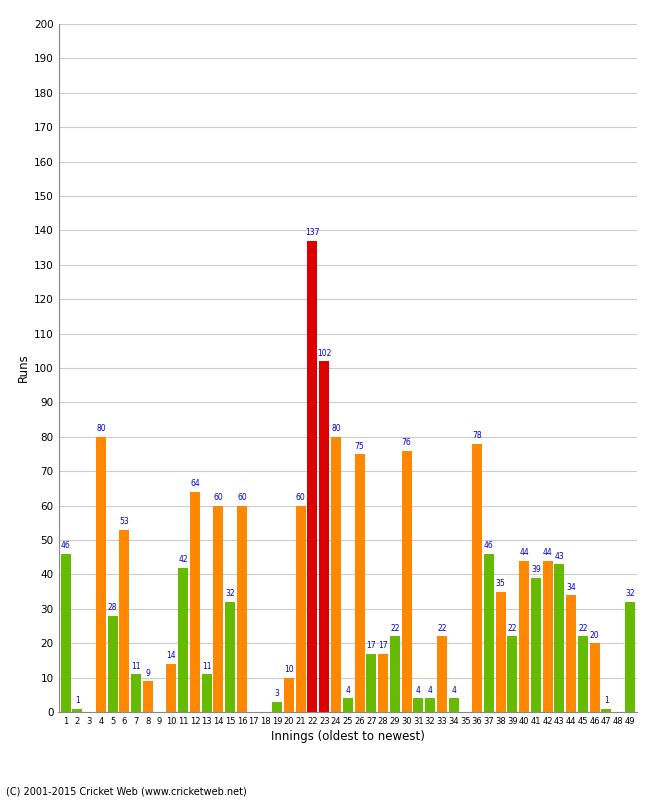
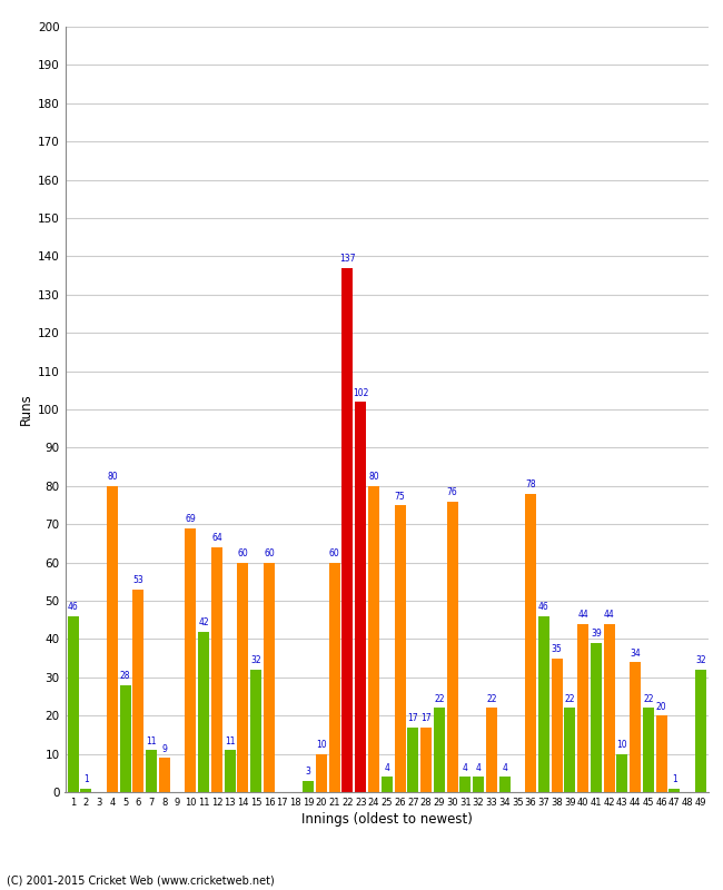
10: 14 -> 69
43: 43 -> 10
